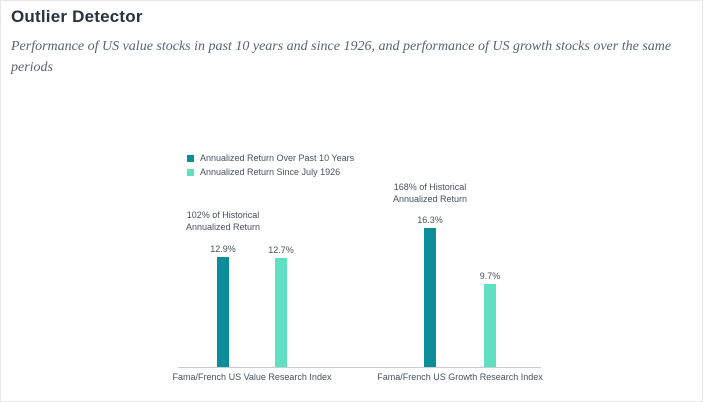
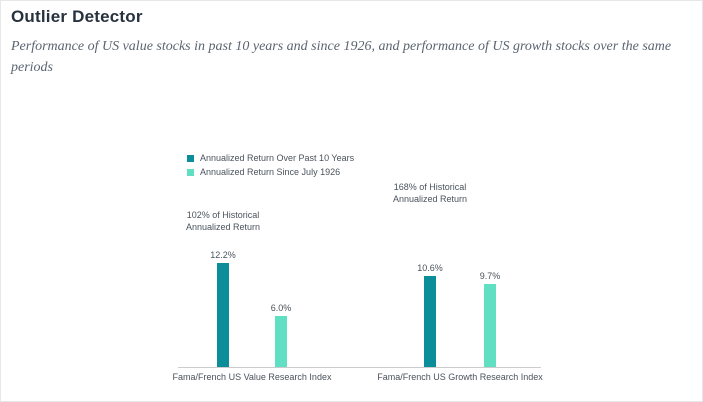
Annualized Return Over Past 10 Years/Fama/French US Value Research Index: 12.9% -> 12.2%
Annualized Return Since July 1926/Fama/French US Value Research Index: 12.7% -> 6.0%
Annualized Return Over Past 10 Years/Fama/French US Growth Research Index: 16.3% -> 10.6%
